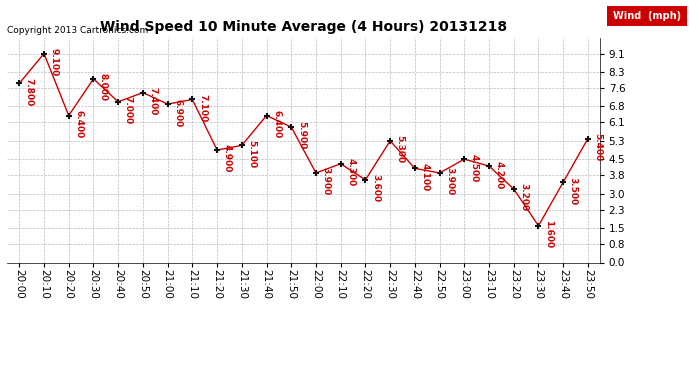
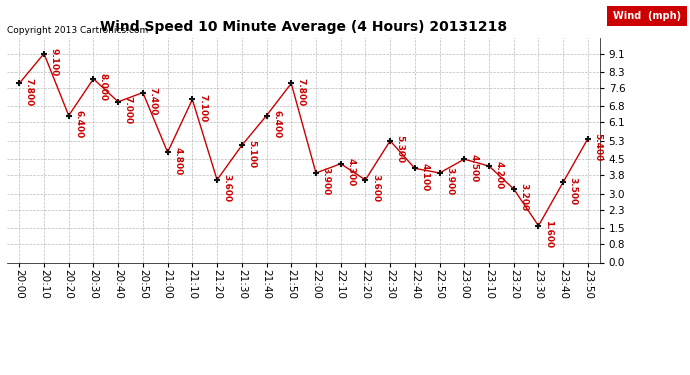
21:00: 6.900 -> 4.800
21:20: 4.900 -> 3.600
21:50: 5.900 -> 7.800
